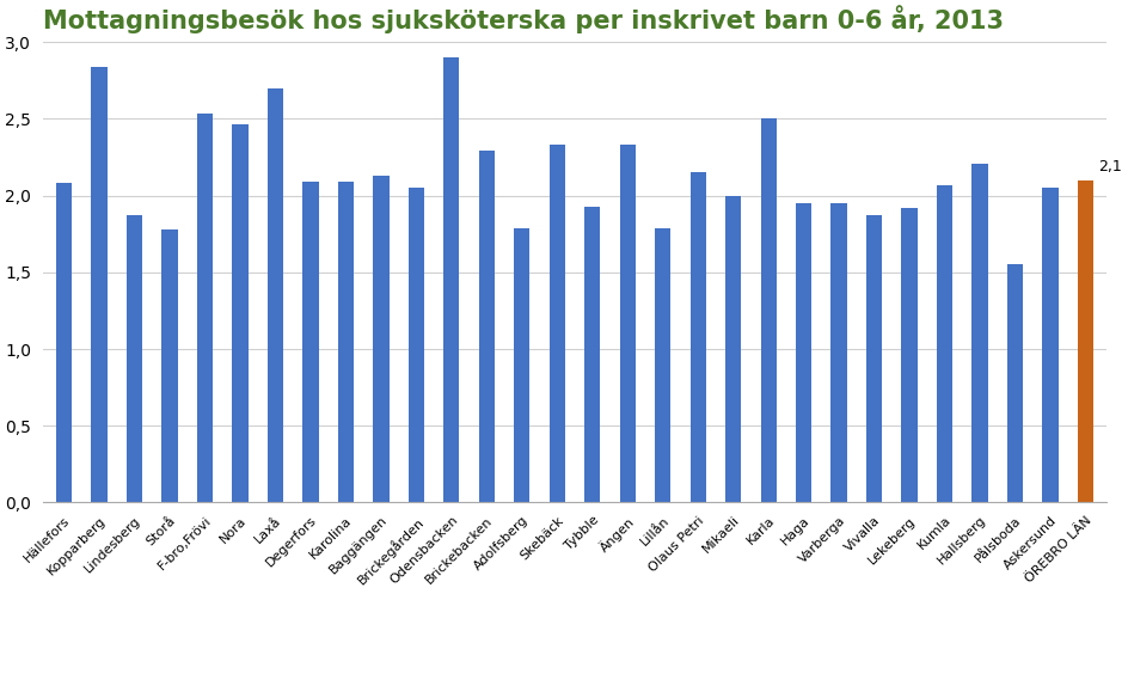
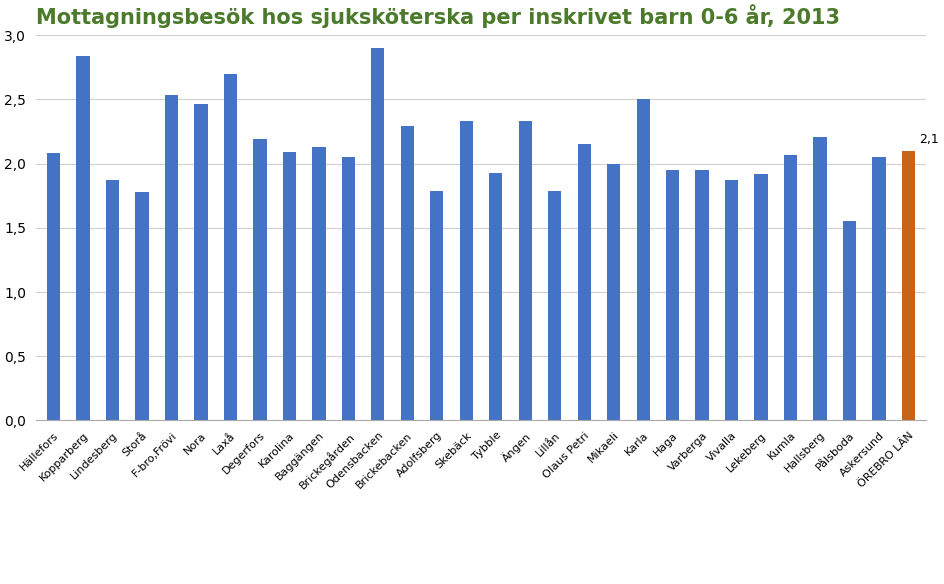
Degerfors: 2,09 -> 2,19
